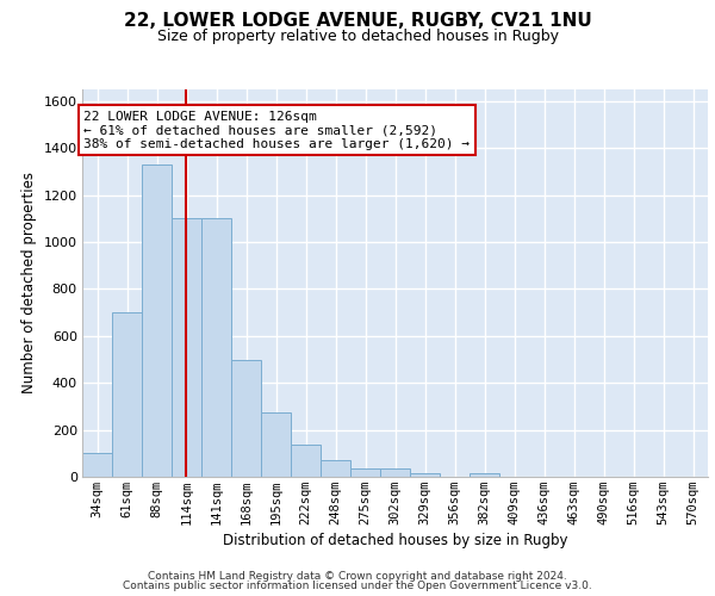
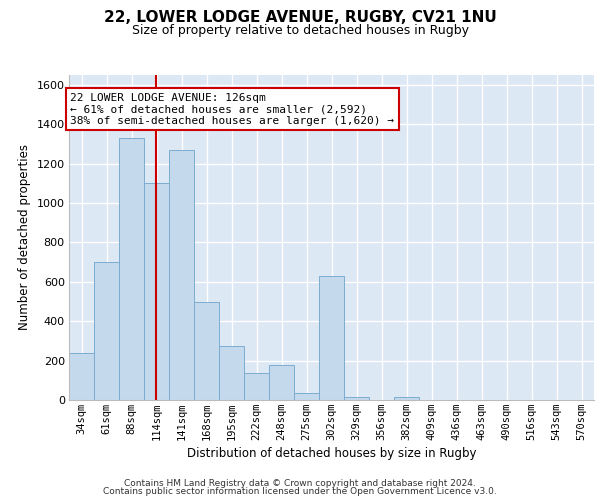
34sqm: 100 -> 240
141sqm: 1100 -> 1270
248sqm: 70 -> 180
302sqm: 40 -> 630
